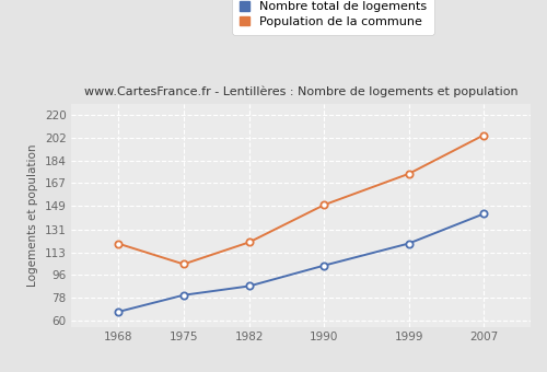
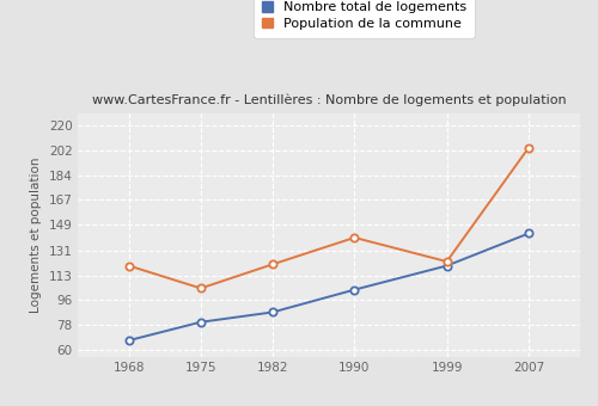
Population de la commune/1990: 150 -> 140
Population de la commune/1999: 174 -> 123
